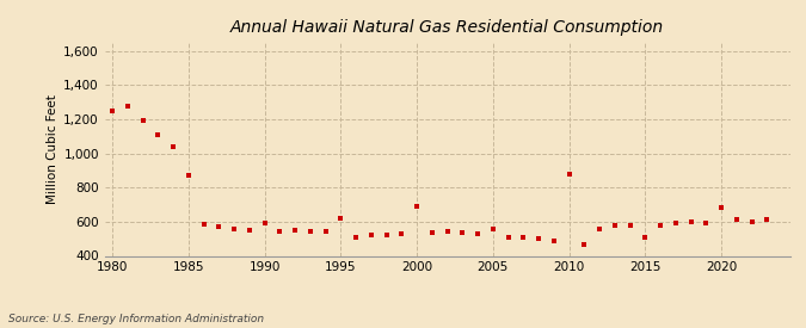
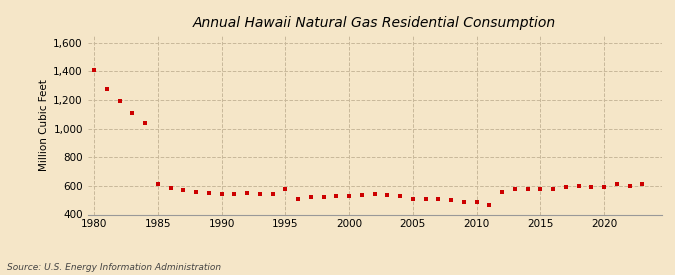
1980: 1,250 -> 1,410
1985: 870 -> 620
1990: 590 -> 540
1995: 620 -> 580
2000: 690 -> 530
2005: 560 -> 510
2010: 880 -> 480
2015: 510 -> 580
2020: 680 -> 600
